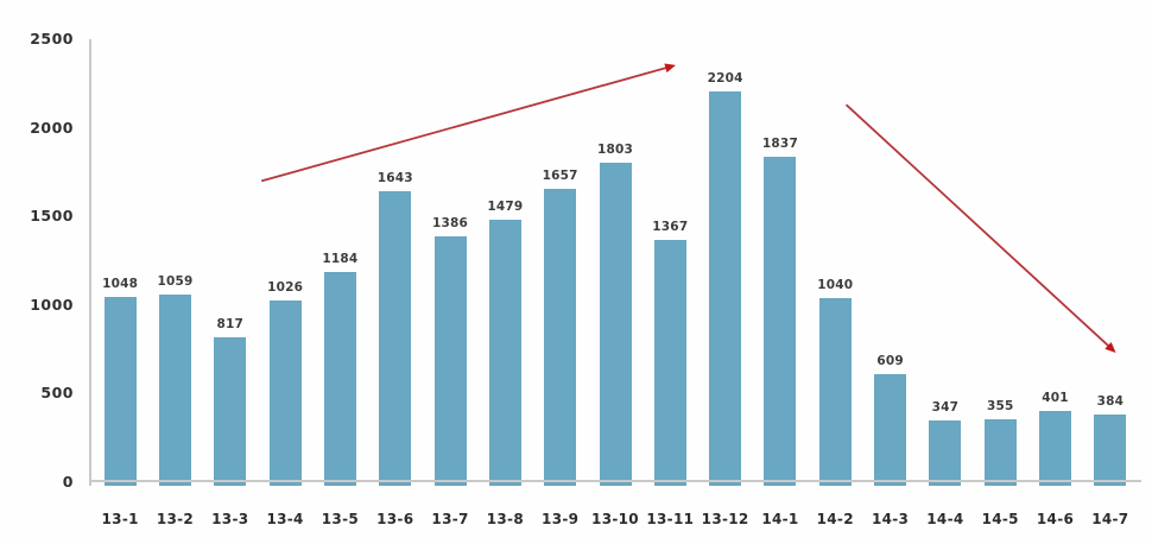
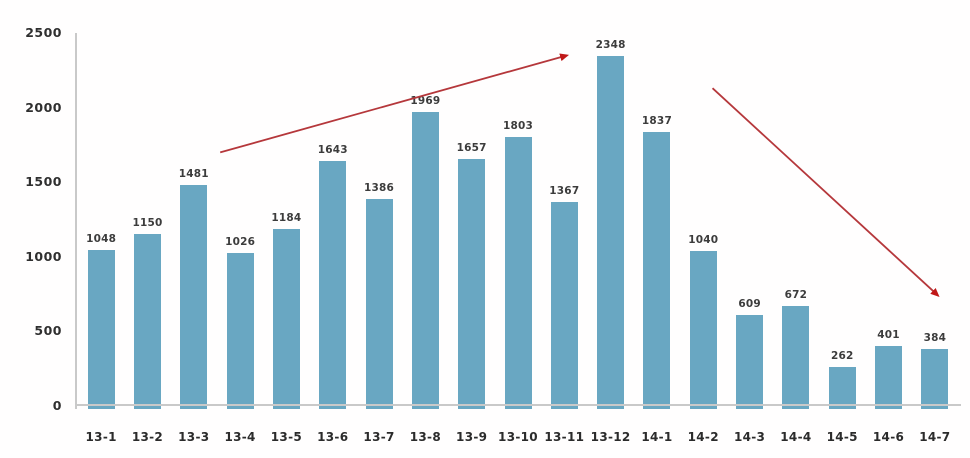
13-2: 1059 -> 1150
13-3: 817 -> 1481
13-8: 1479 -> 1969
13-12: 2204 -> 2348
14-4: 347 -> 672
14-5: 355 -> 262
